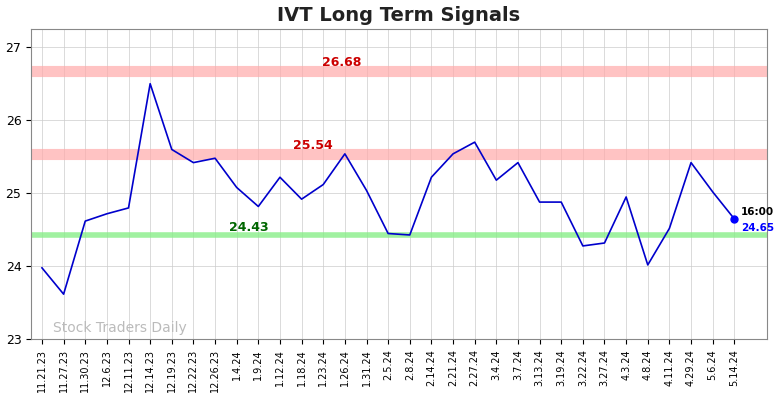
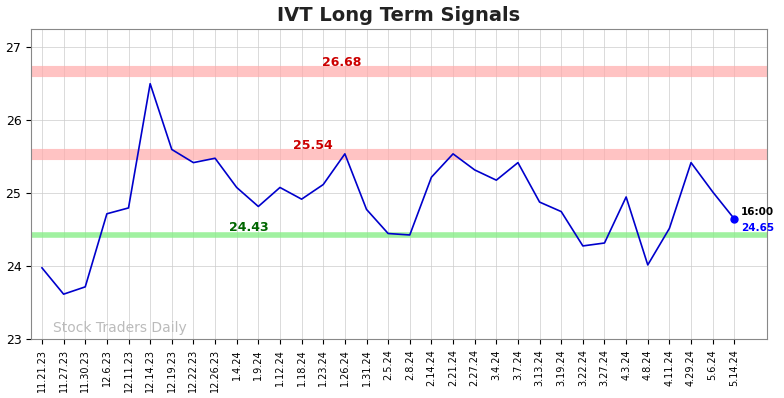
11.30.23: 24.62 -> 23.72
1.12.24: 25.22 -> 25.08
1.31.24: 25.04 -> 24.78
2.27.24: 25.70 -> 25.32
3.19.24: 24.88 -> 24.75
